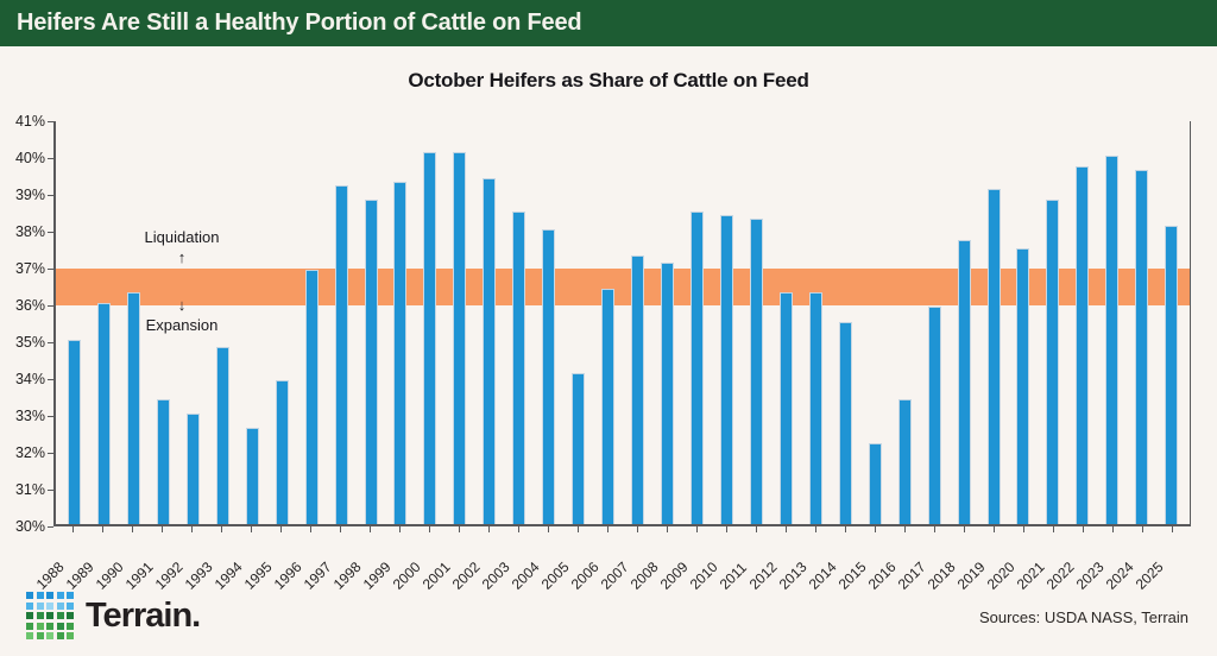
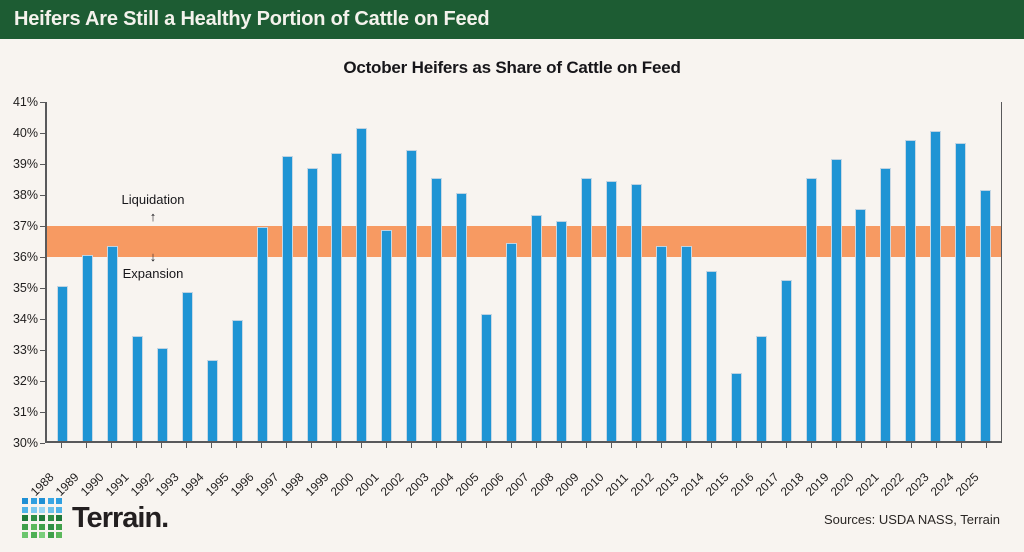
2001: 40.1% -> 36.8%
2017: 35.9% -> 35.2%
2018: 37.7% -> 38.5%
